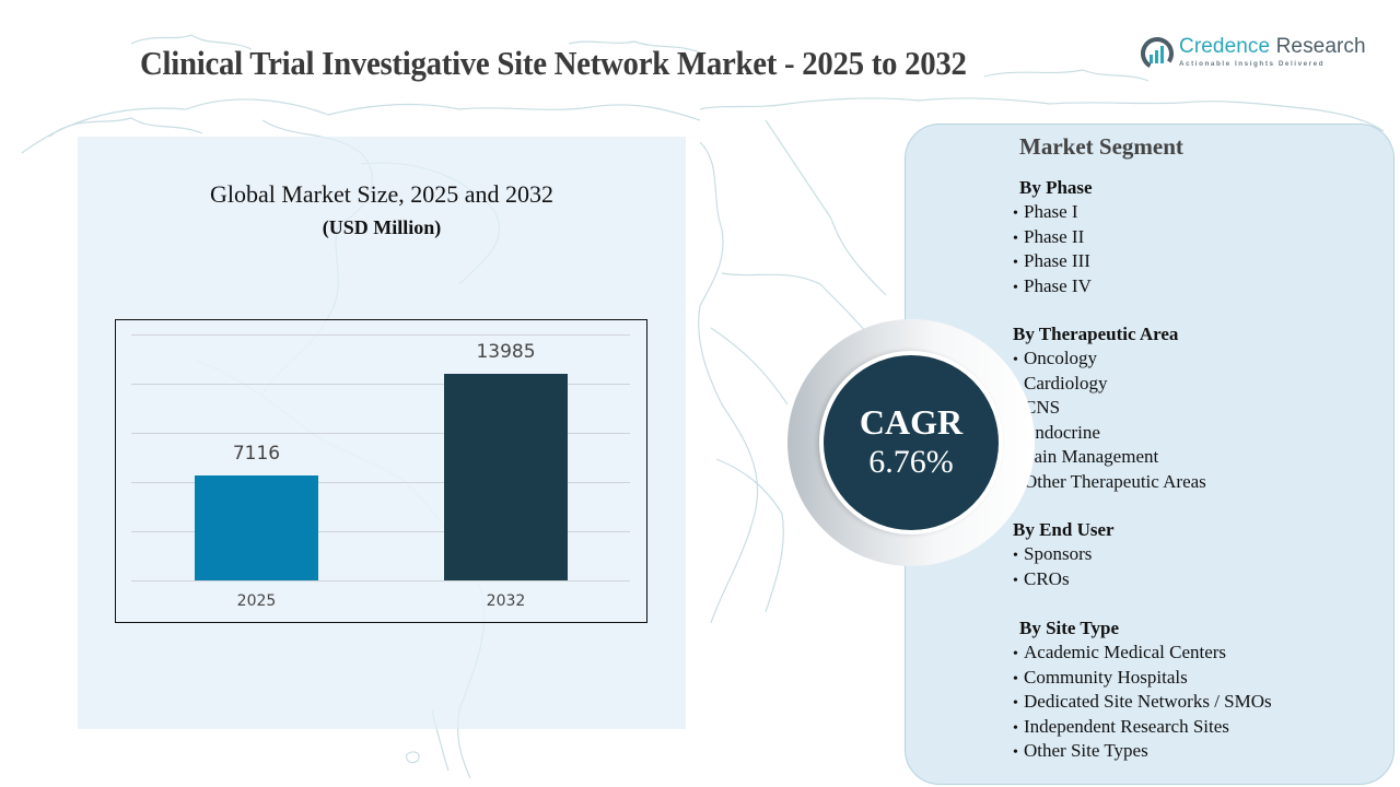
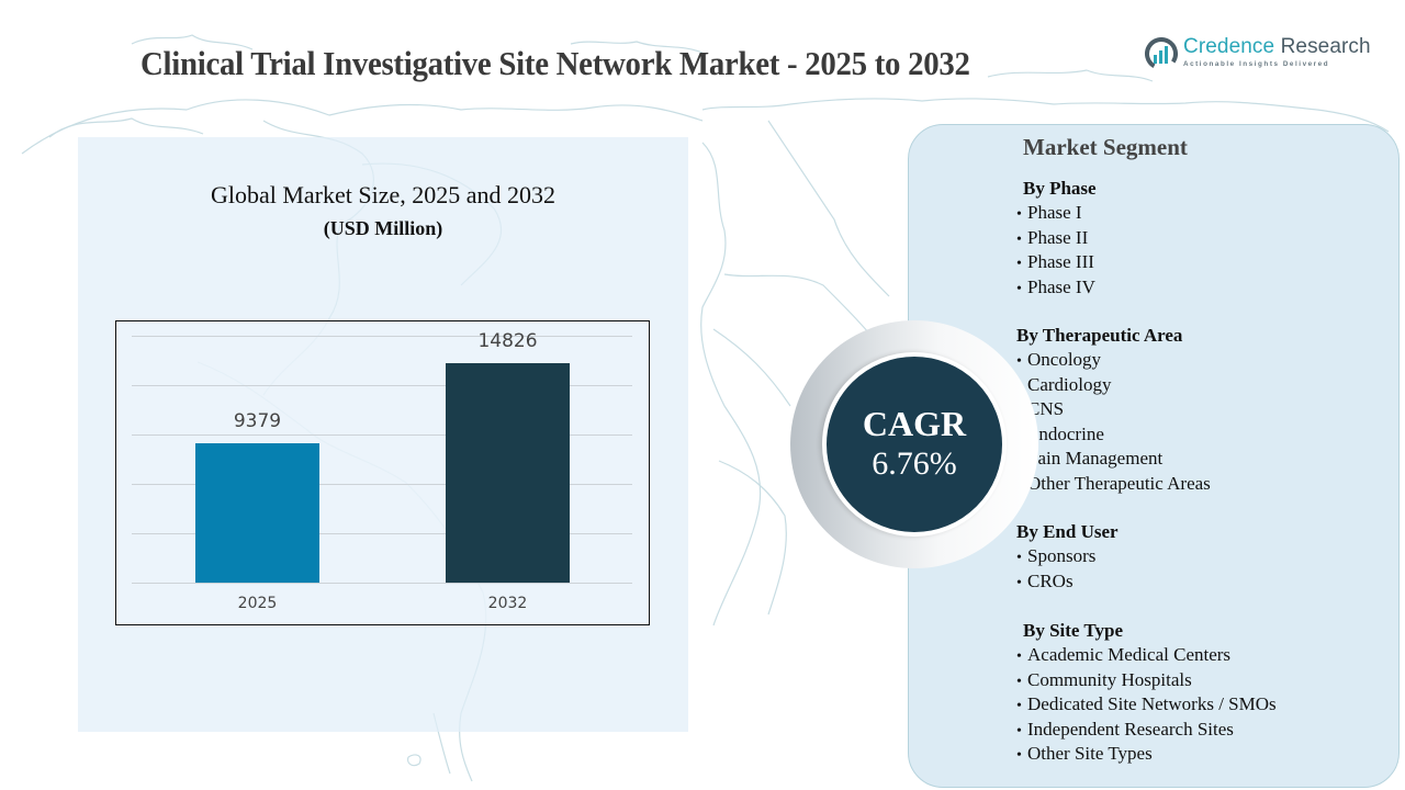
2025: 7116 -> 9379
2032: 13985 -> 14826
